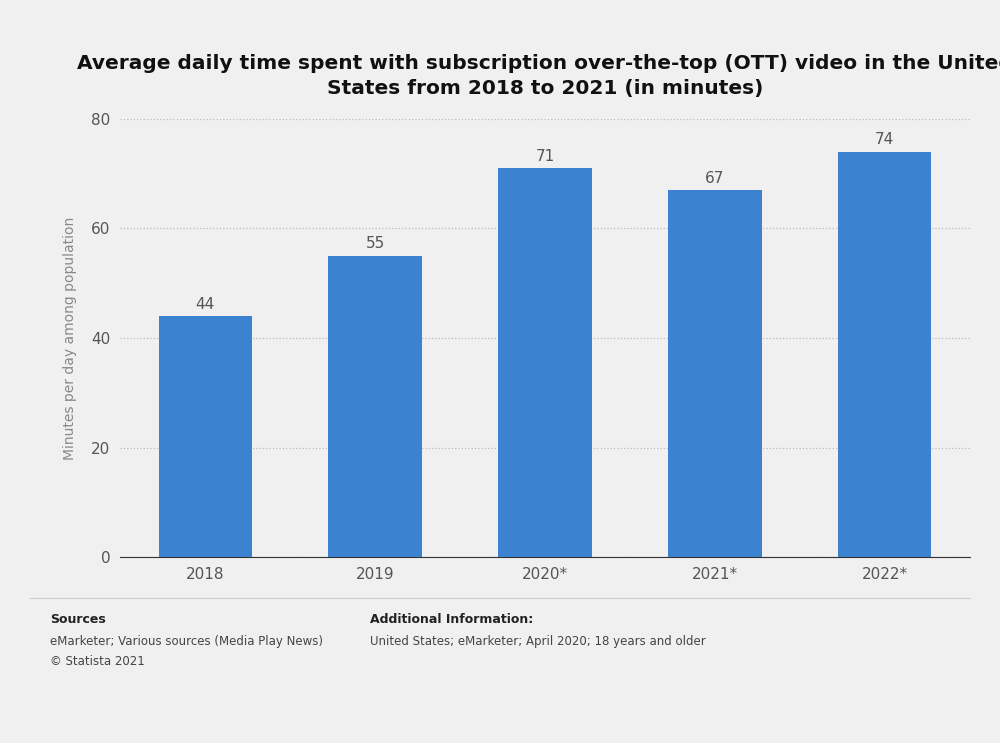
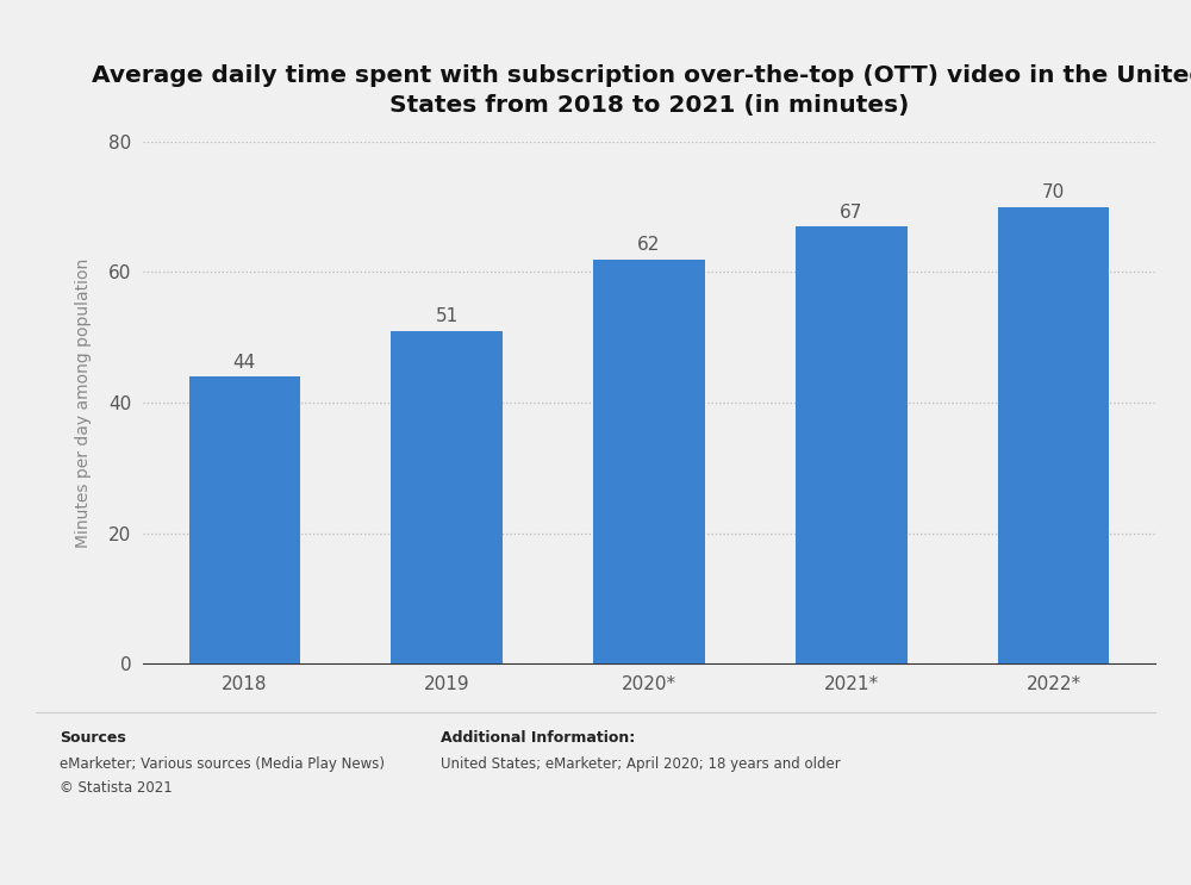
2019: 55 -> 51
2020*: 71 -> 62
2022*: 74 -> 70
